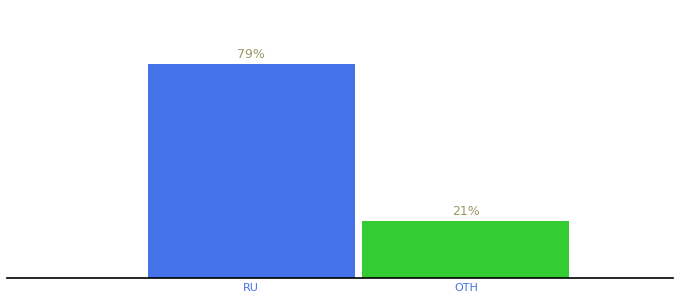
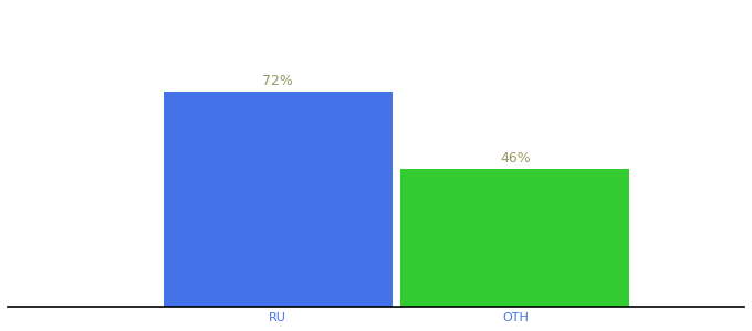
RU: 79% -> 72%
OTH: 21% -> 46%
